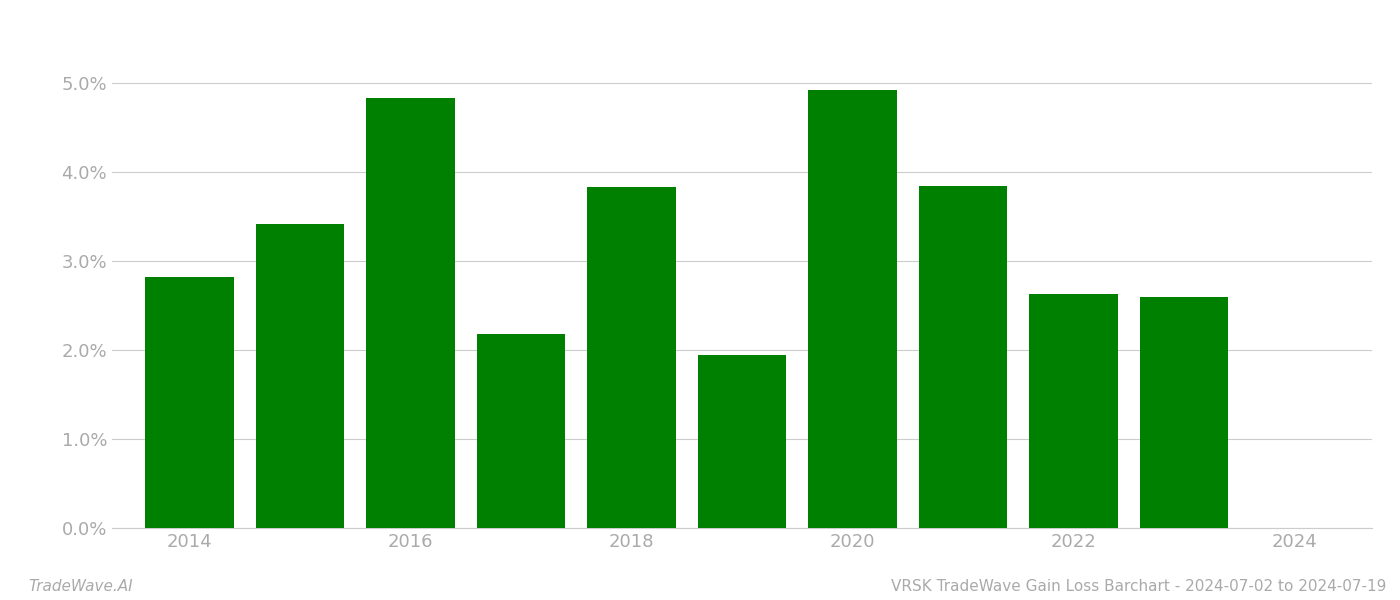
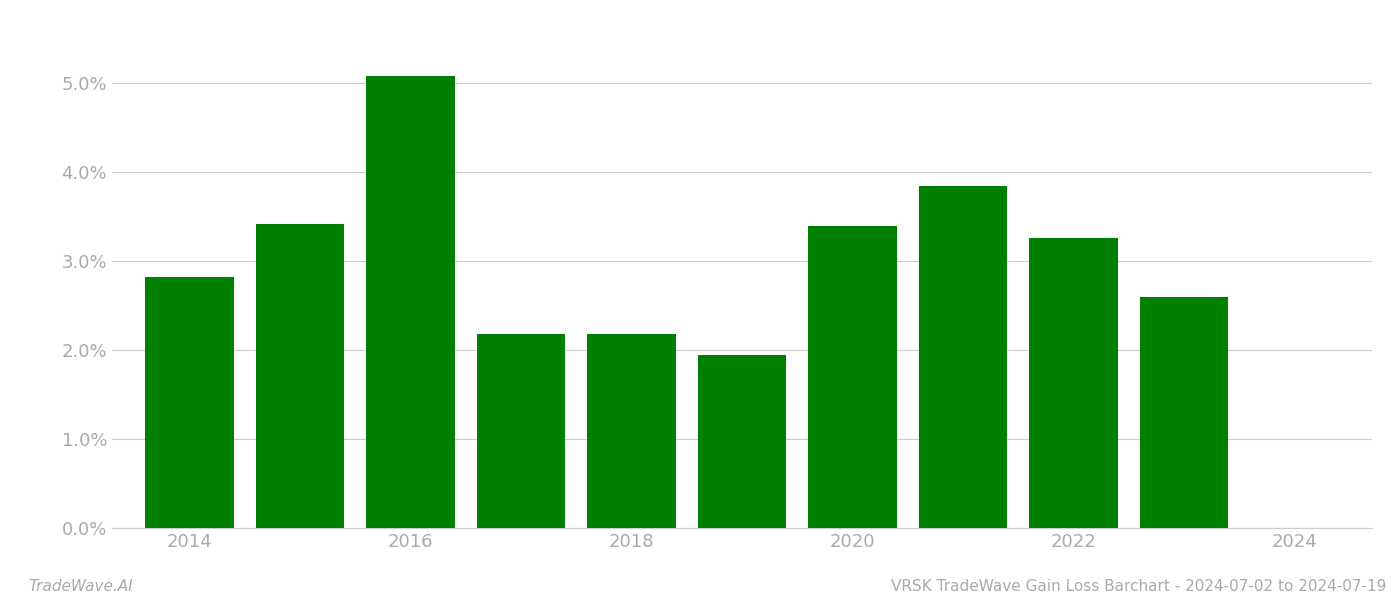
2016: 4.83% -> 5.08%
2018: 3.83% -> 2.18%
2020: 4.93% -> 3.40%
2022: 2.63% -> 3.26%
